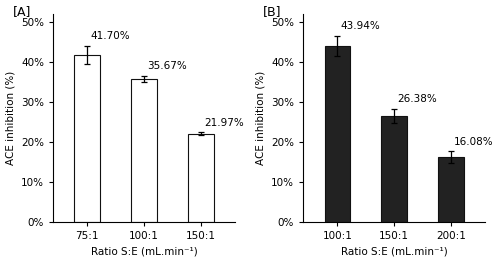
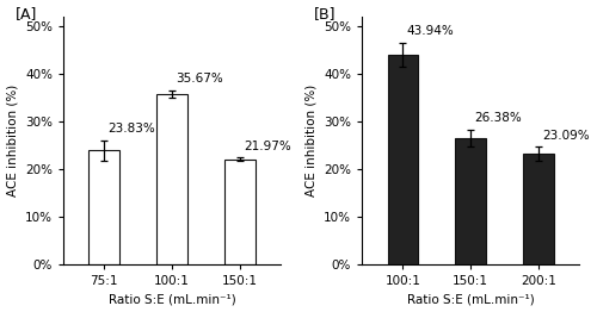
75:1: 41.70% -> 23.83%
200:1: 16.08% -> 23.09%
